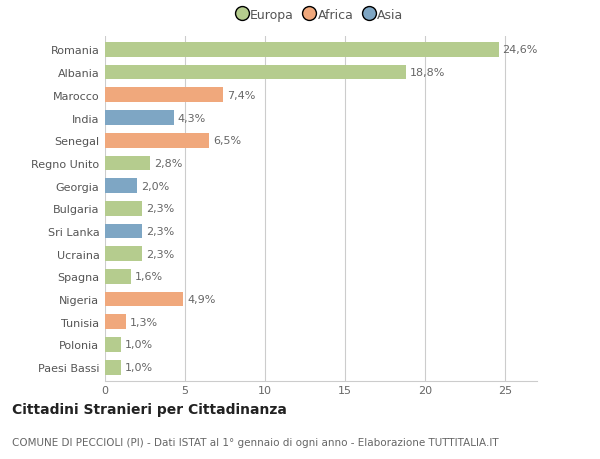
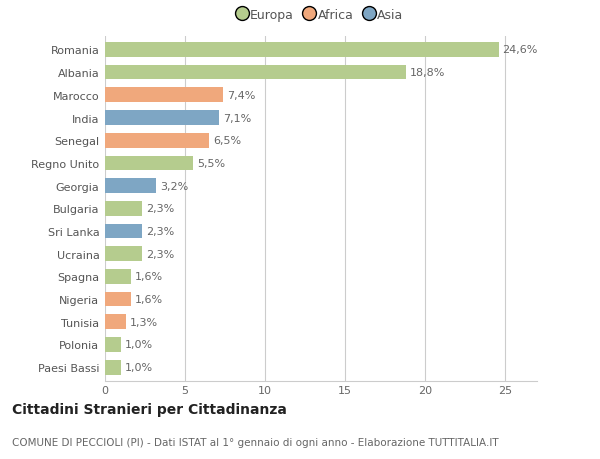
India: 4,3% -> 7,1%
Regno Unito: 2,8% -> 5,5%
Georgia: 2,0% -> 3,2%
Nigeria: 4,9% -> 1,6%
